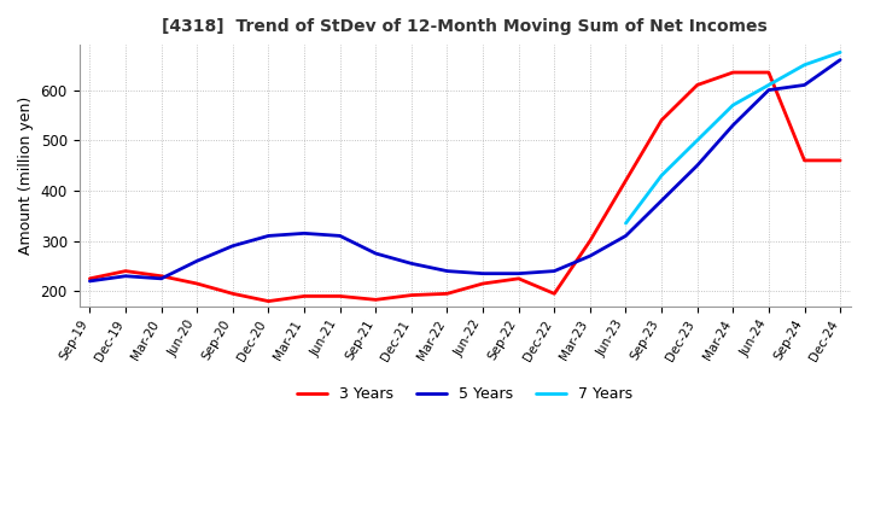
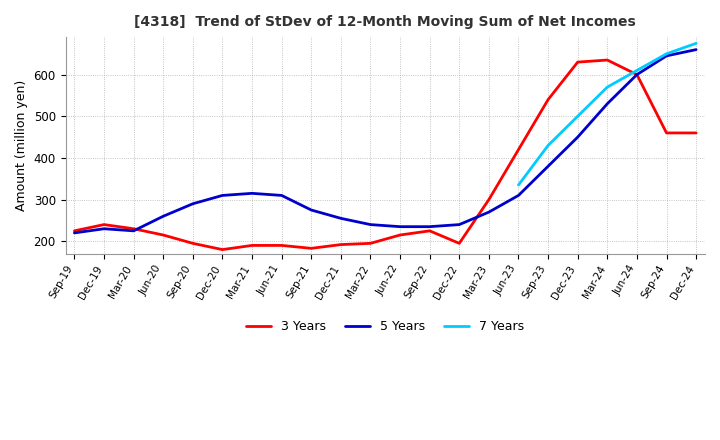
3 Years/Dec-23: 610 -> 630
3 Years/Jun-24: 635 -> 600
5 Years/Sep-24: 610 -> 645
